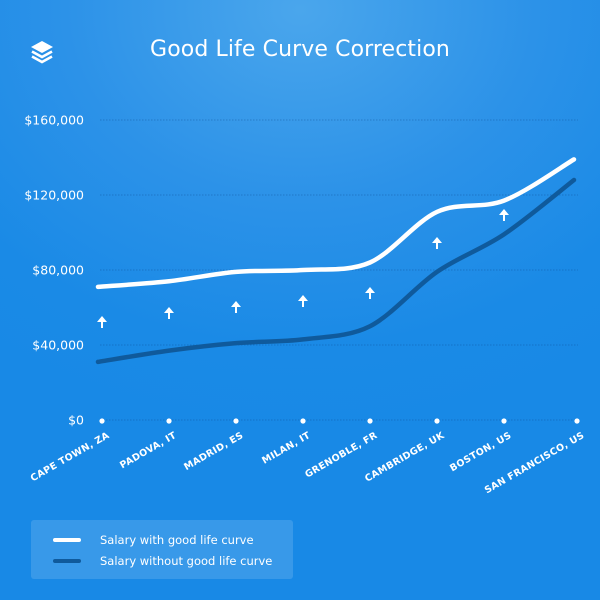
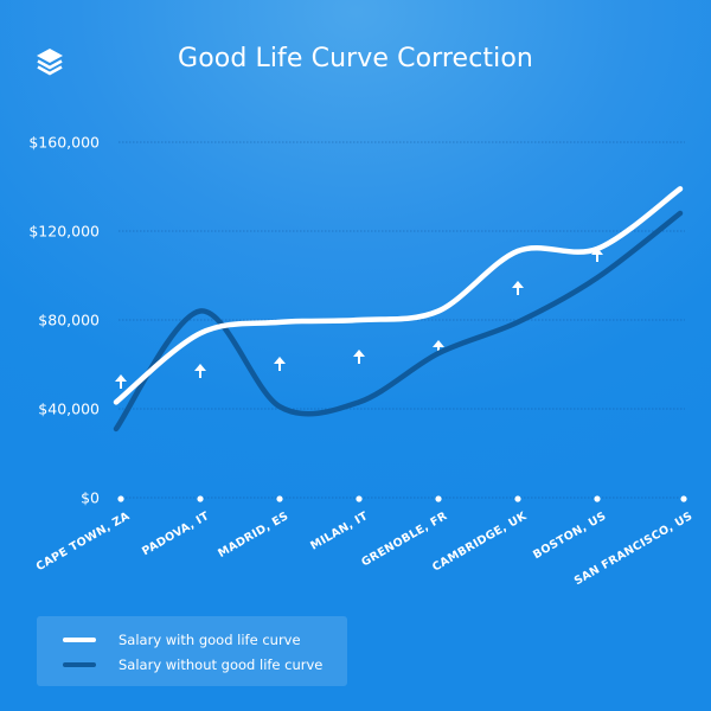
Salary with good life curve/CAPE TOWN, ZA: $71000 -> $43000
Salary without good life curve/PADOVA, IT: $37000 -> $84000
Salary without good life curve/GRENOBLE, FR: $50000 -> $65000
Salary with good life curve/BOSTON, US: $117000 -> $112000
